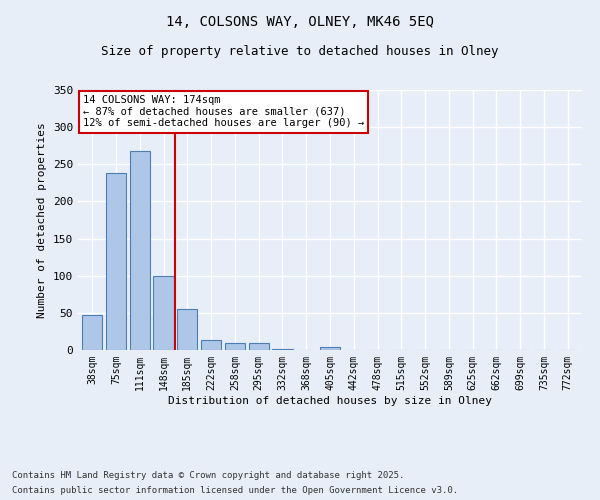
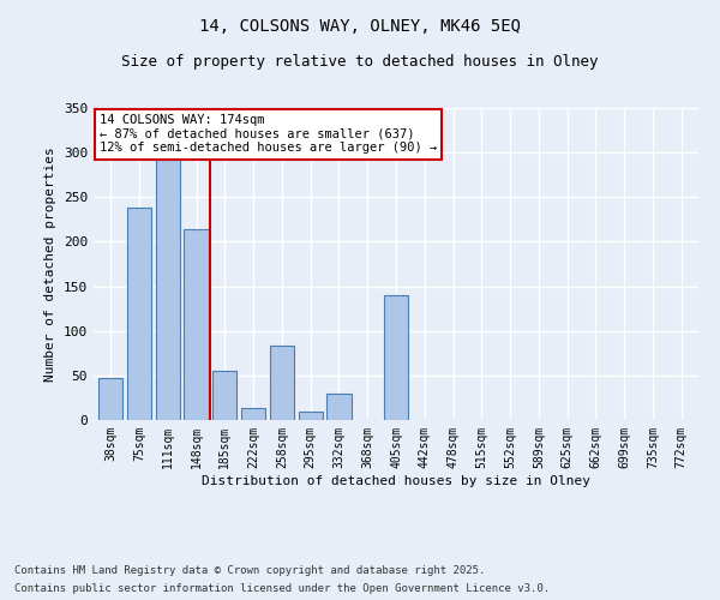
111sqm: 268 -> 292
148sqm: 100 -> 214
258sqm: 10 -> 84
332sqm: 2 -> 30
405sqm: 4 -> 140
